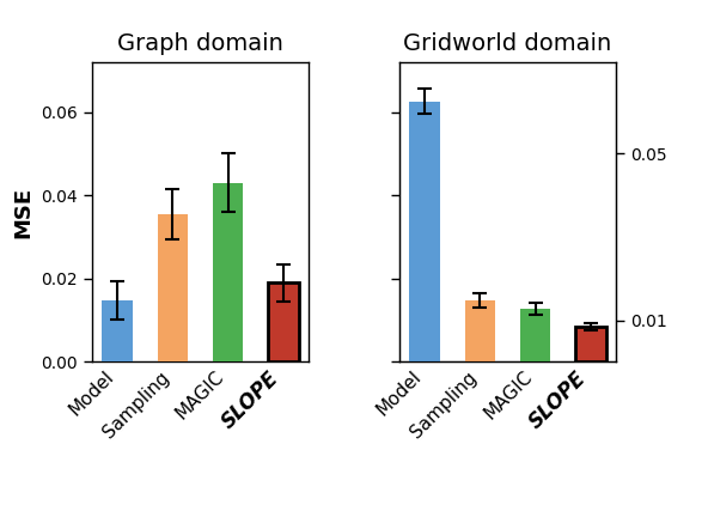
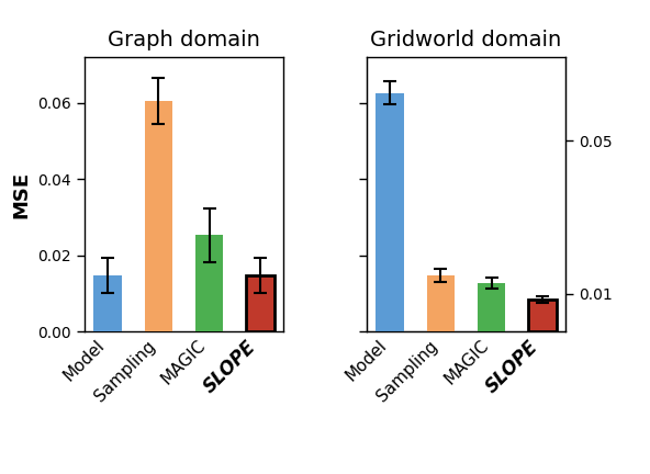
Graph domain/Sampling: 0.0355 -> 0.0605
Graph domain/MAGIC: 0.0430 -> 0.0253
Graph domain/SLOPE: 0.0190 -> 0.0148
